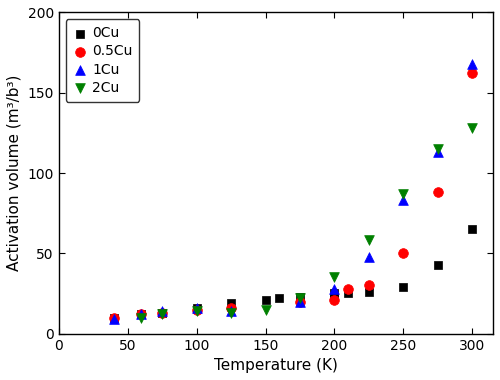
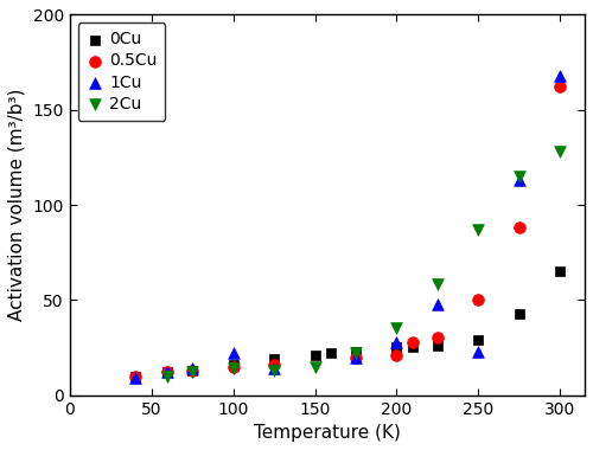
1Cu/100: 16 -> 22
1Cu/250: 83 -> 23
